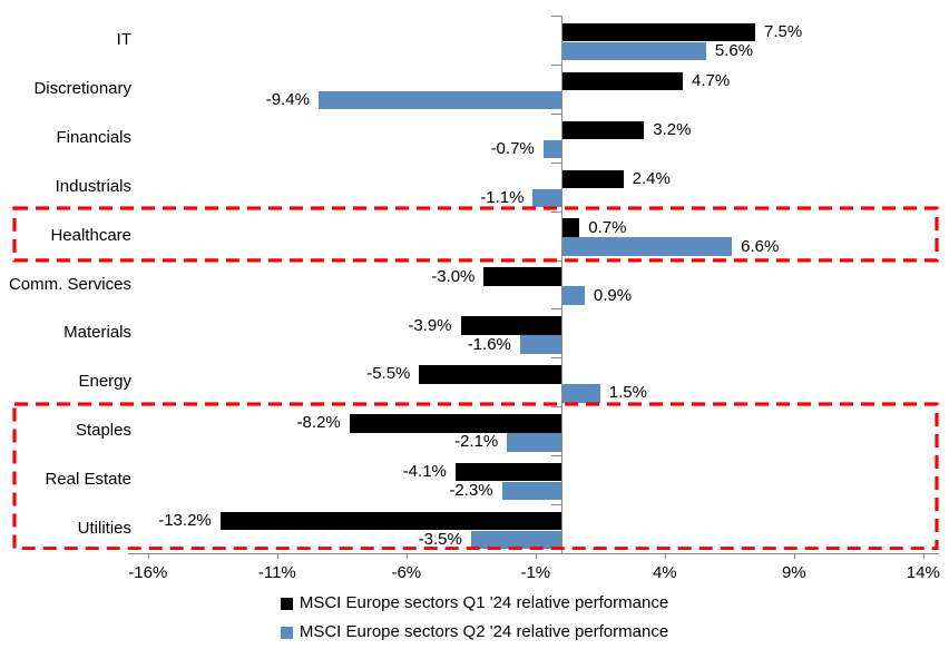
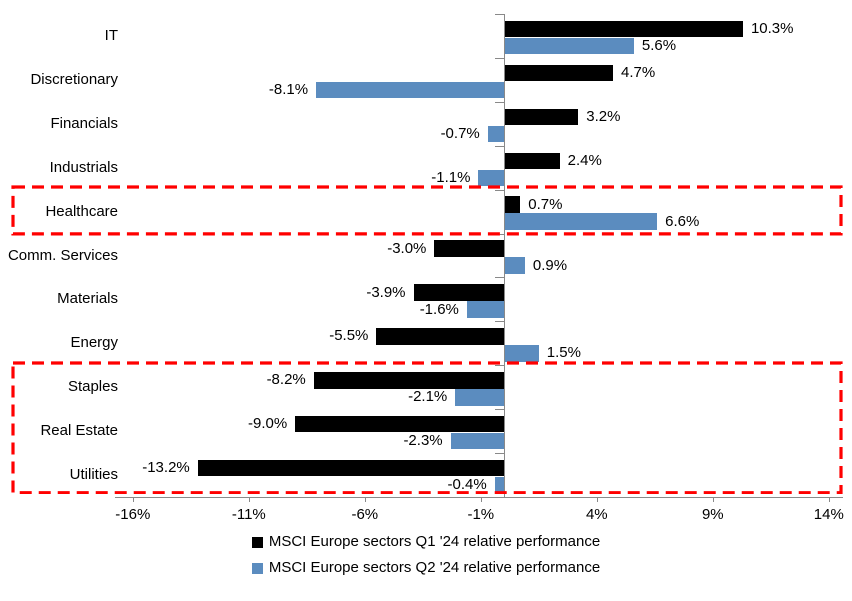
MSCI Europe sectors Q1 '24 relative performance/IT: 7.5% -> 10.3%
MSCI Europe sectors Q2 '24 relative performance/Discretionary: -9.4% -> -8.1%
MSCI Europe sectors Q1 '24 relative performance/Real Estate: -4.1% -> -9.0%
MSCI Europe sectors Q2 '24 relative performance/Utilities: -3.5% -> -0.4%
